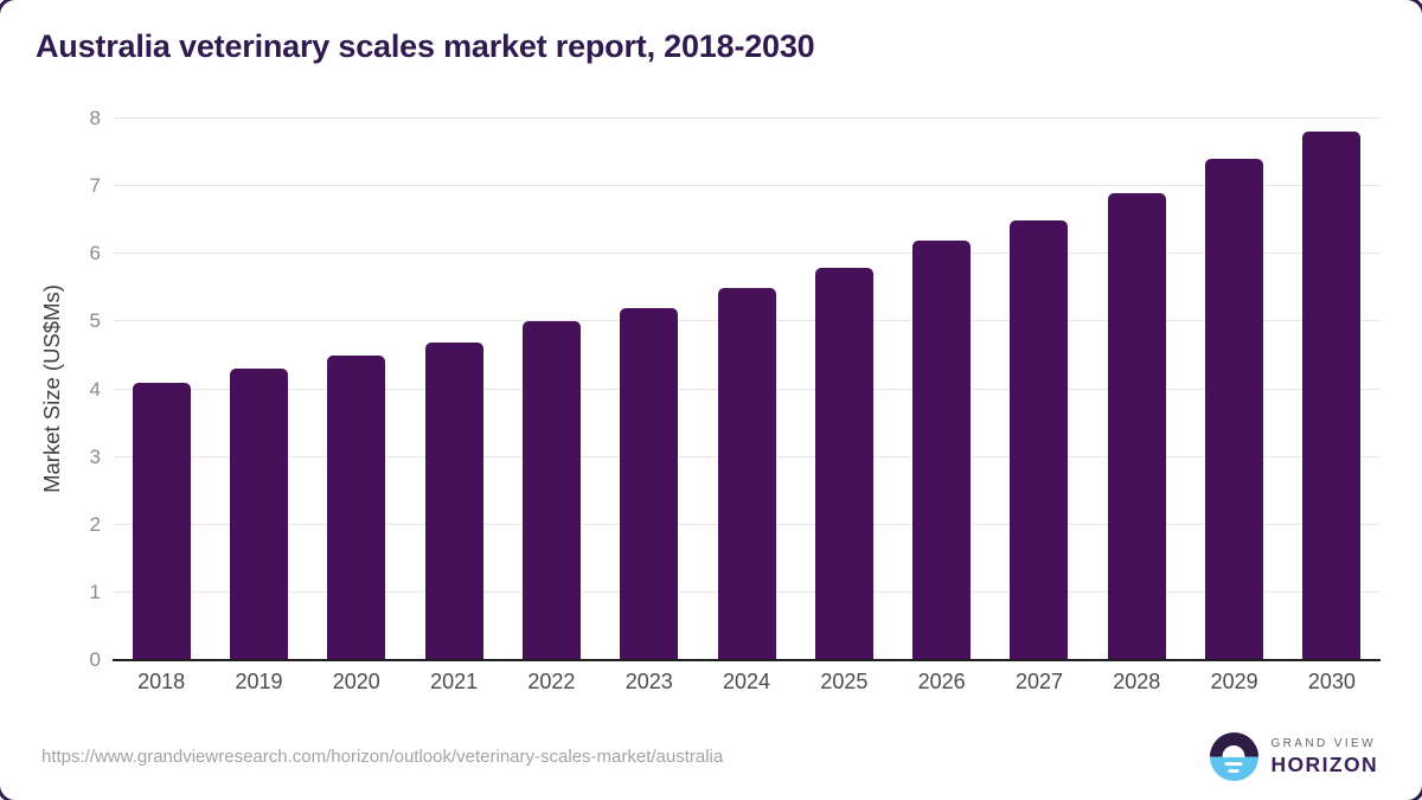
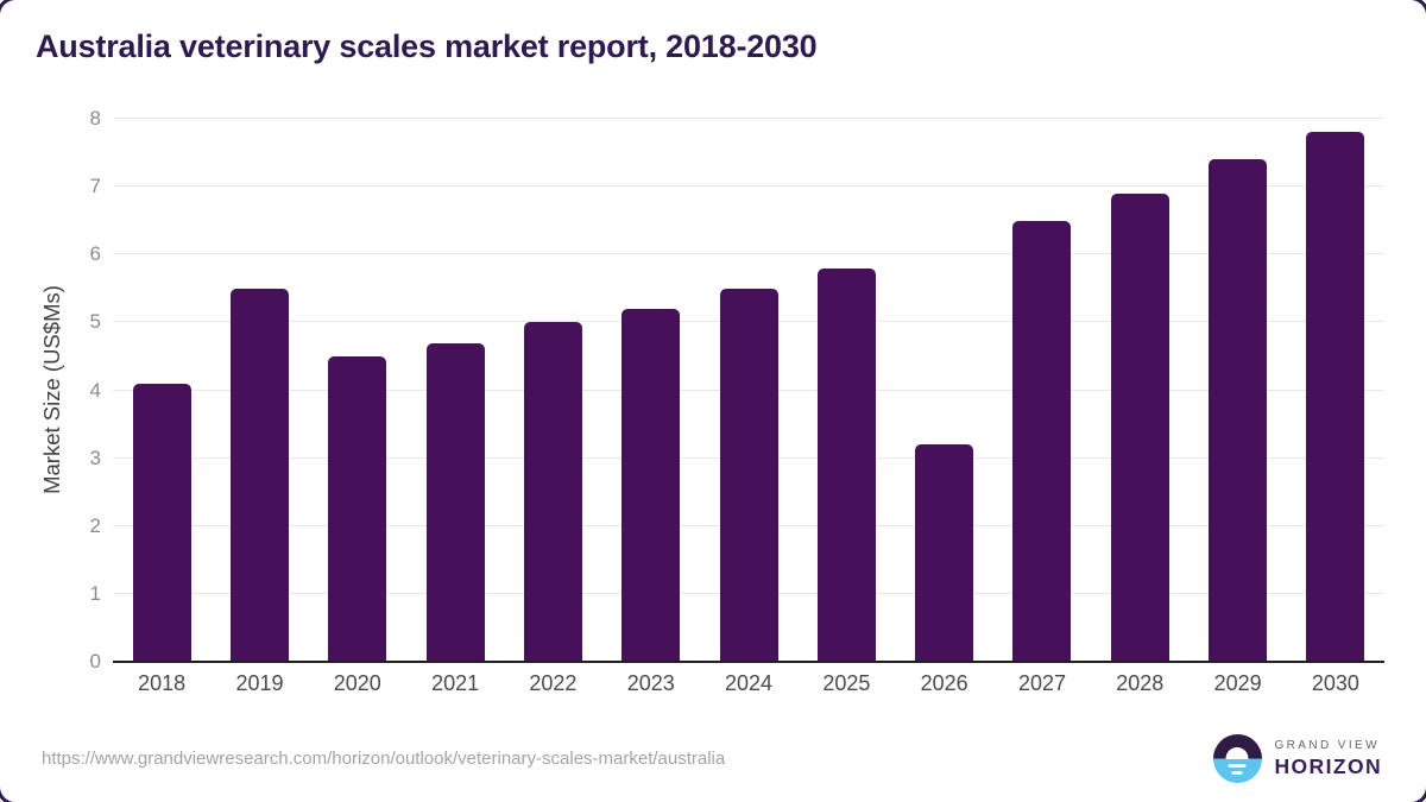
2019: 4.3 -> 5.5
2026: 6.2 -> 3.2
